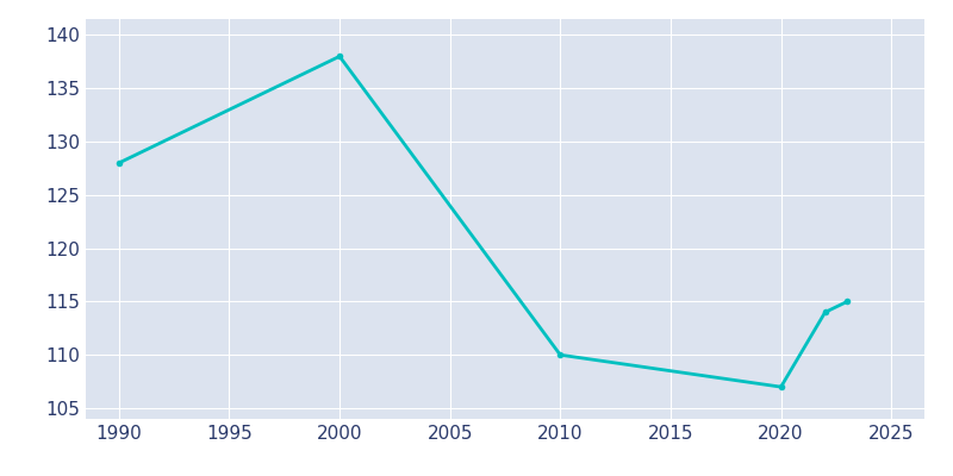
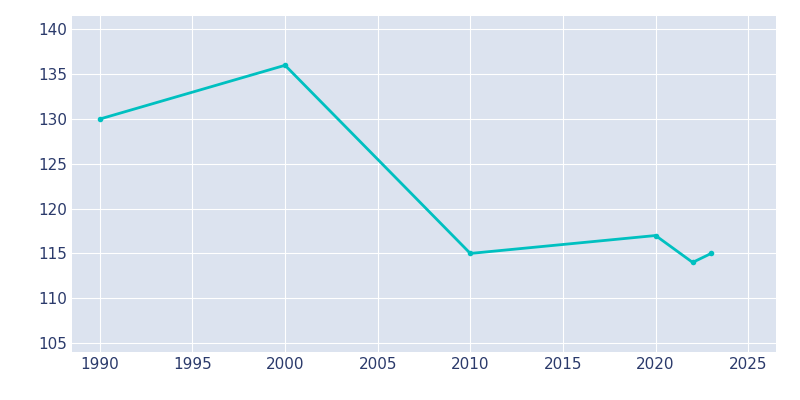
1990: 128 -> 130
2000: 138 -> 136
2010: 110 -> 115
2020: 107 -> 117
